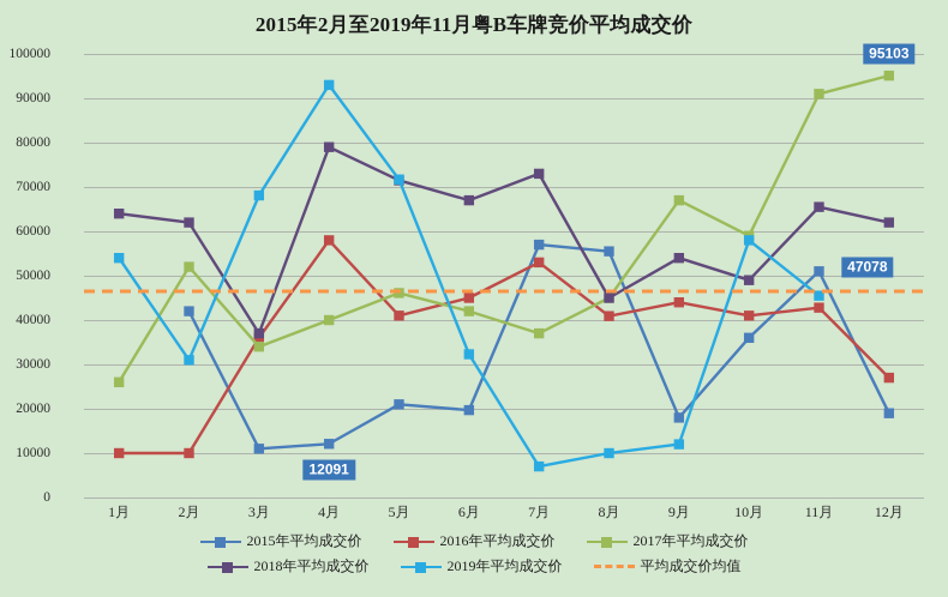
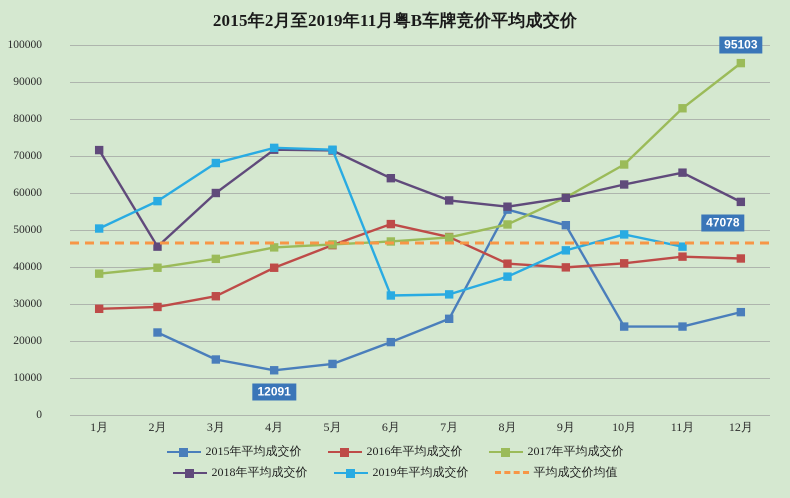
2016年平均成交价/1月: 10000 -> 29000
2017年平均成交价/1月: 26000 -> 38000
2018年平均成交价/1月: 64000 -> 72000
2019年平均成交价/1月: 54000 -> 50000
2015年平均成交价/2月: 42000 -> 22000
2016年平均成交价/2月: 10000 -> 29000
2017年平均成交价/2月: 52000 -> 40000
2018年平均成交价/2月: 62000 -> 46000
2019年平均成交价/2月: 31000 -> 58000
2015年平均成交价/3月: 11000 -> 15000
2016年平均成交价/3月: 36000 -> 32000
2017年平均成交价/3月: 34000 -> 42000
2018年平均成交价/3月: 37000 -> 60000
2016年平均成交价/4月: 58000 -> 40000
2017年平均成交价/4月: 40000 -> 45000
2018年平均成交价/4月: 79000 -> 72000
2019年平均成交价/4月: 93000 -> 72000
2015年平均成交价/5月: 21000 -> 14000
2016年平均成交价/5月: 41000 -> 46000
2016年平均成交价/6月: 45000 -> 52000
2017年平均成交价/6月: 42000 -> 47000
2018年平均成交价/6月: 67000 -> 64000
2015年平均成交价/7月: 57000 -> 26000
2016年平均成交价/7月: 53000 -> 48000
2017年平均成交价/7月: 37000 -> 48000
2018年平均成交价/7月: 73000 -> 58000
2019年平均成交价/7月: 7000 -> 33000
2017年平均成交价/8月: 45000 -> 52000
2018年平均成交价/8月: 45000 -> 56000
2019年平均成交价/8月: 10000 -> 37000
2015年平均成交价/9月: 18000 -> 51000
2016年平均成交价/9月: 44000 -> 40000
2017年平均成交价/9月: 67000 -> 59000
2018年平均成交价/9月: 54000 -> 59000
2019年平均成交价/9月: 12000 -> 44000
2015年平均成交价/10月: 36000 -> 24000
2017年平均成交价/10月: 59000 -> 68000
2018年平均成交价/10月: 49000 -> 62000
2019年平均成交价/10月: 58000 -> 49000
2015年平均成交价/11月: 51000 -> 24000
2017年平均成交价/11月: 91000 -> 83000
2015年平均成交价/12月: 19000 -> 28000
2016年平均成交价/12月: 27000 -> 42000
2018年平均成交价/12月: 62000 -> 58000
